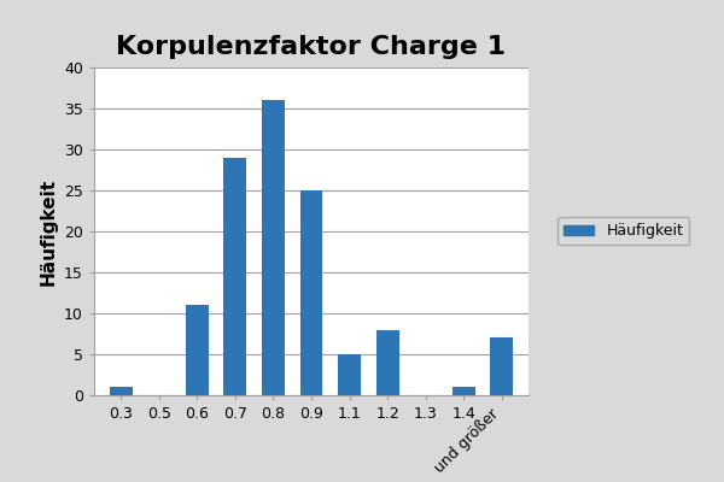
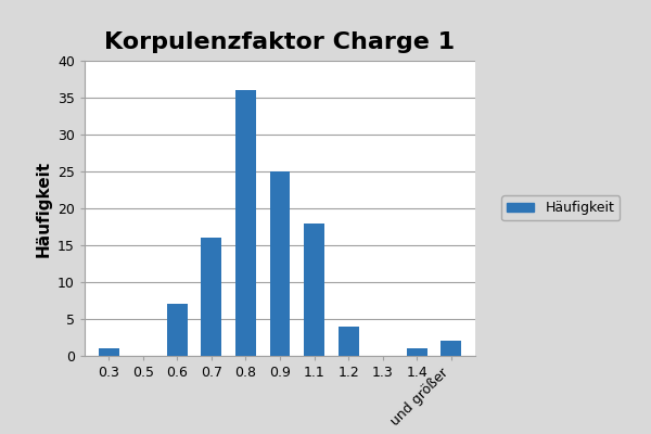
0.6: 11 -> 7
0.7: 29 -> 16
1.1: 5 -> 18
1.2: 8 -> 4
und größer: 7 -> 2
